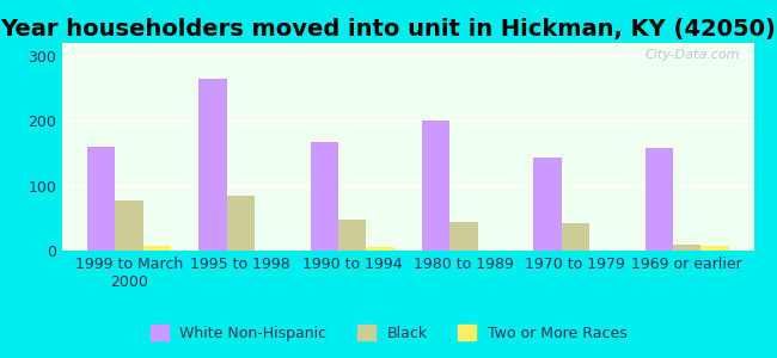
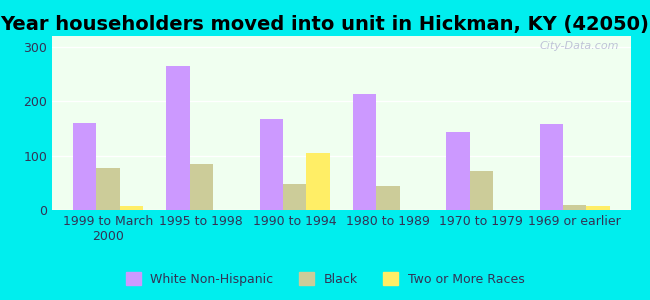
Two or More Races/1990 to 1994: 6 -> 104
White Non-Hispanic/1980 to 1989: 200 -> 214
Black/1970 to 1979: 42 -> 72
